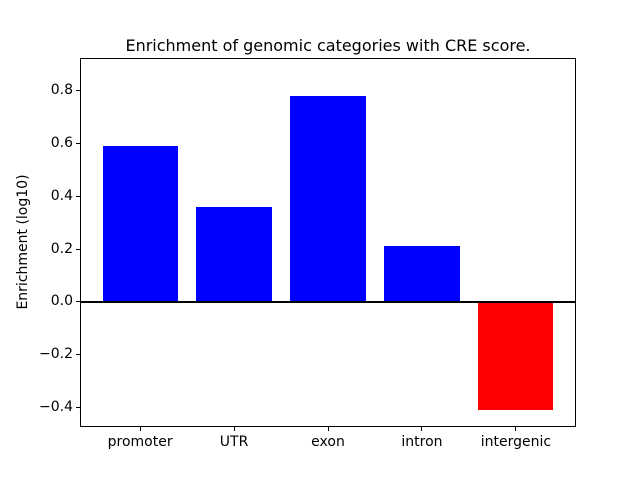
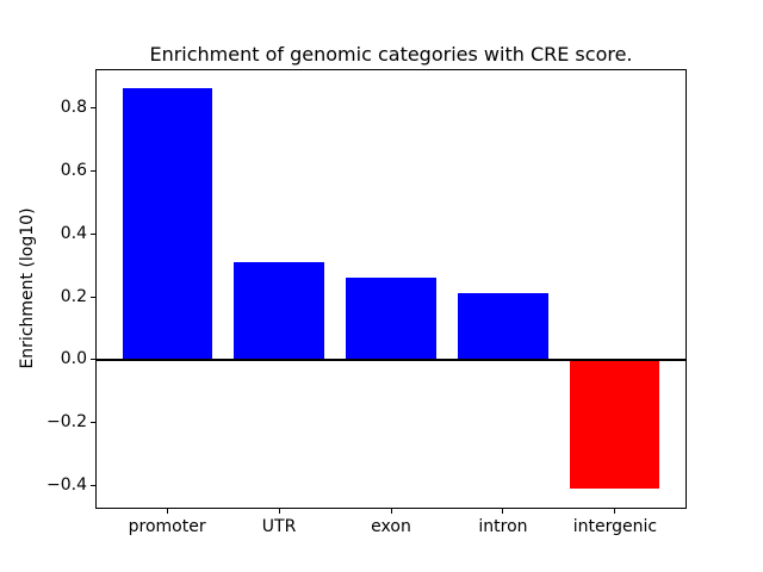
promoter: 0.59 -> 0.86
UTR: 0.36 -> 0.31
exon: 0.78 -> 0.26
